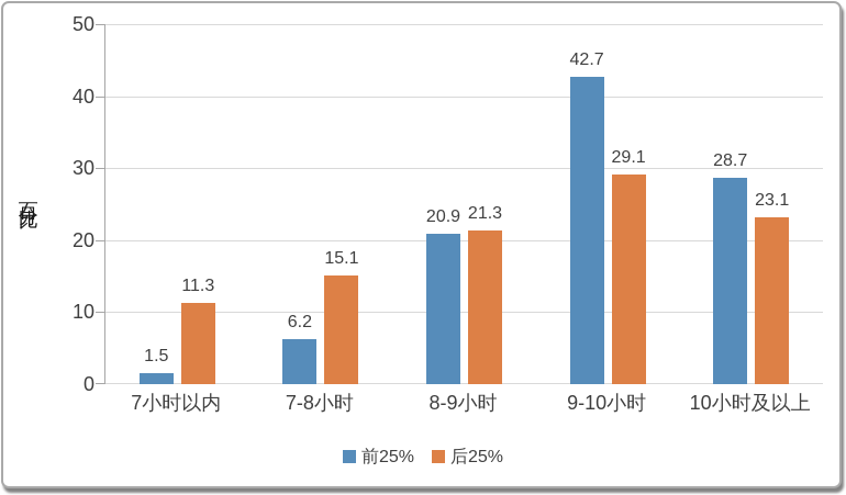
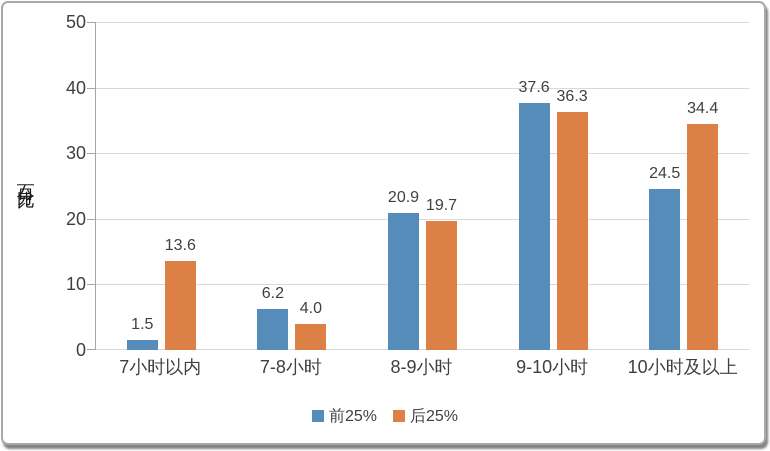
后25%/7小时以内: 11.3 -> 13.6
后25%/7-8小时: 15.1 -> 4.0
后25%/8-9小时: 21.3 -> 19.7
前25%/9-10小时: 42.7 -> 37.6
后25%/9-10小时: 29.1 -> 36.3
前25%/10小时及以上: 28.7 -> 24.5
后25%/10小时及以上: 23.1 -> 34.4
